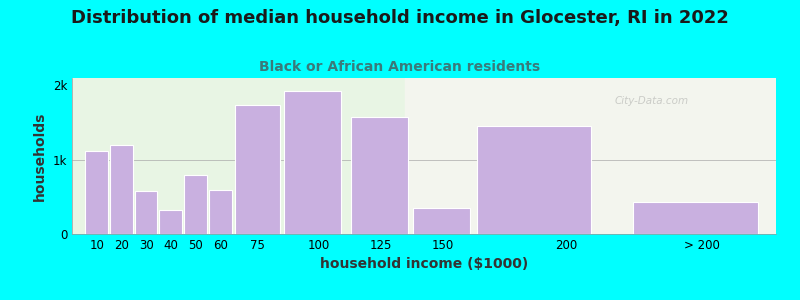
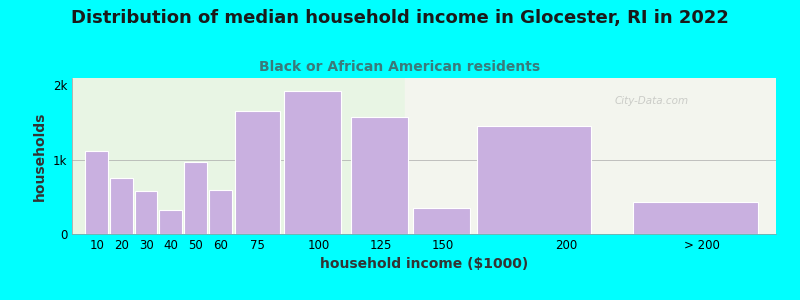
20: 1.20k -> 0.76k
50: 0.80k -> 0.97k
75: 1.74k -> 1.65k
